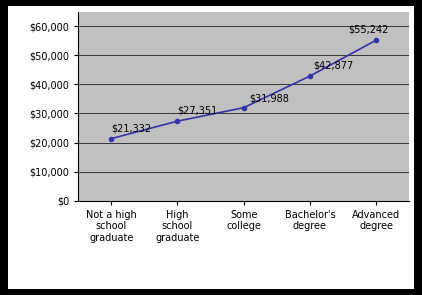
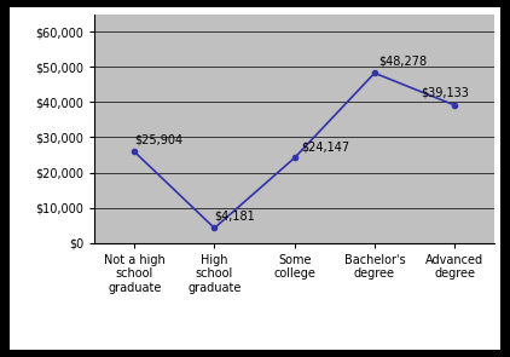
Not a high school graduate: $21,332 -> $25,904
High school graduate: $27,351 -> $4,181
Some college: $31,988 -> $24,147
Bachelor's degree: $42,877 -> $48,278
Advanced degree: $55,242 -> $39,133
